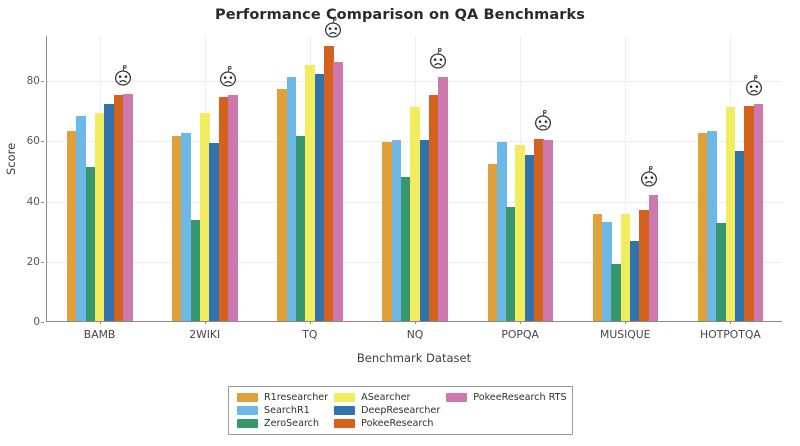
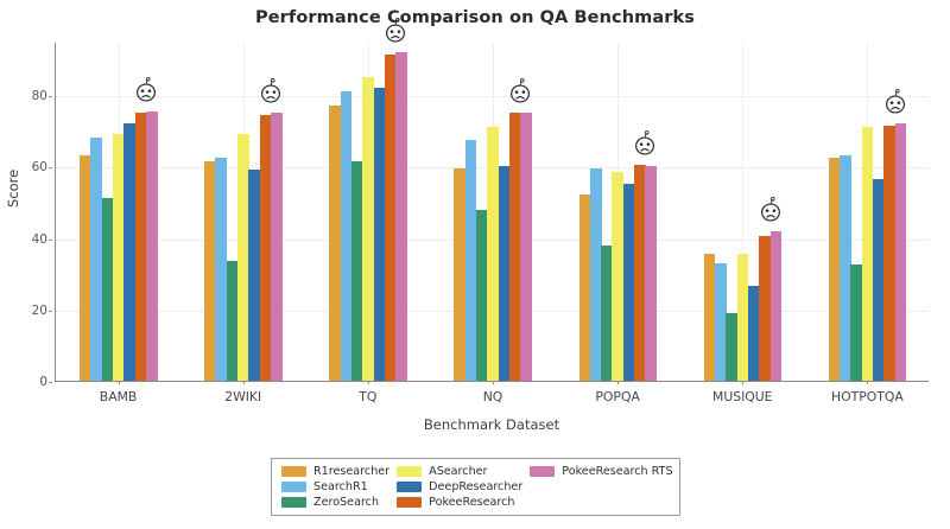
PokeeResearch RTS/TQ: 86 -> 92
SearchR1/NQ: 60 -> 68
PokeeResearch RTS/NQ: 81 -> 75
PokeeResearch/MUSIQUE: 37 -> 40
